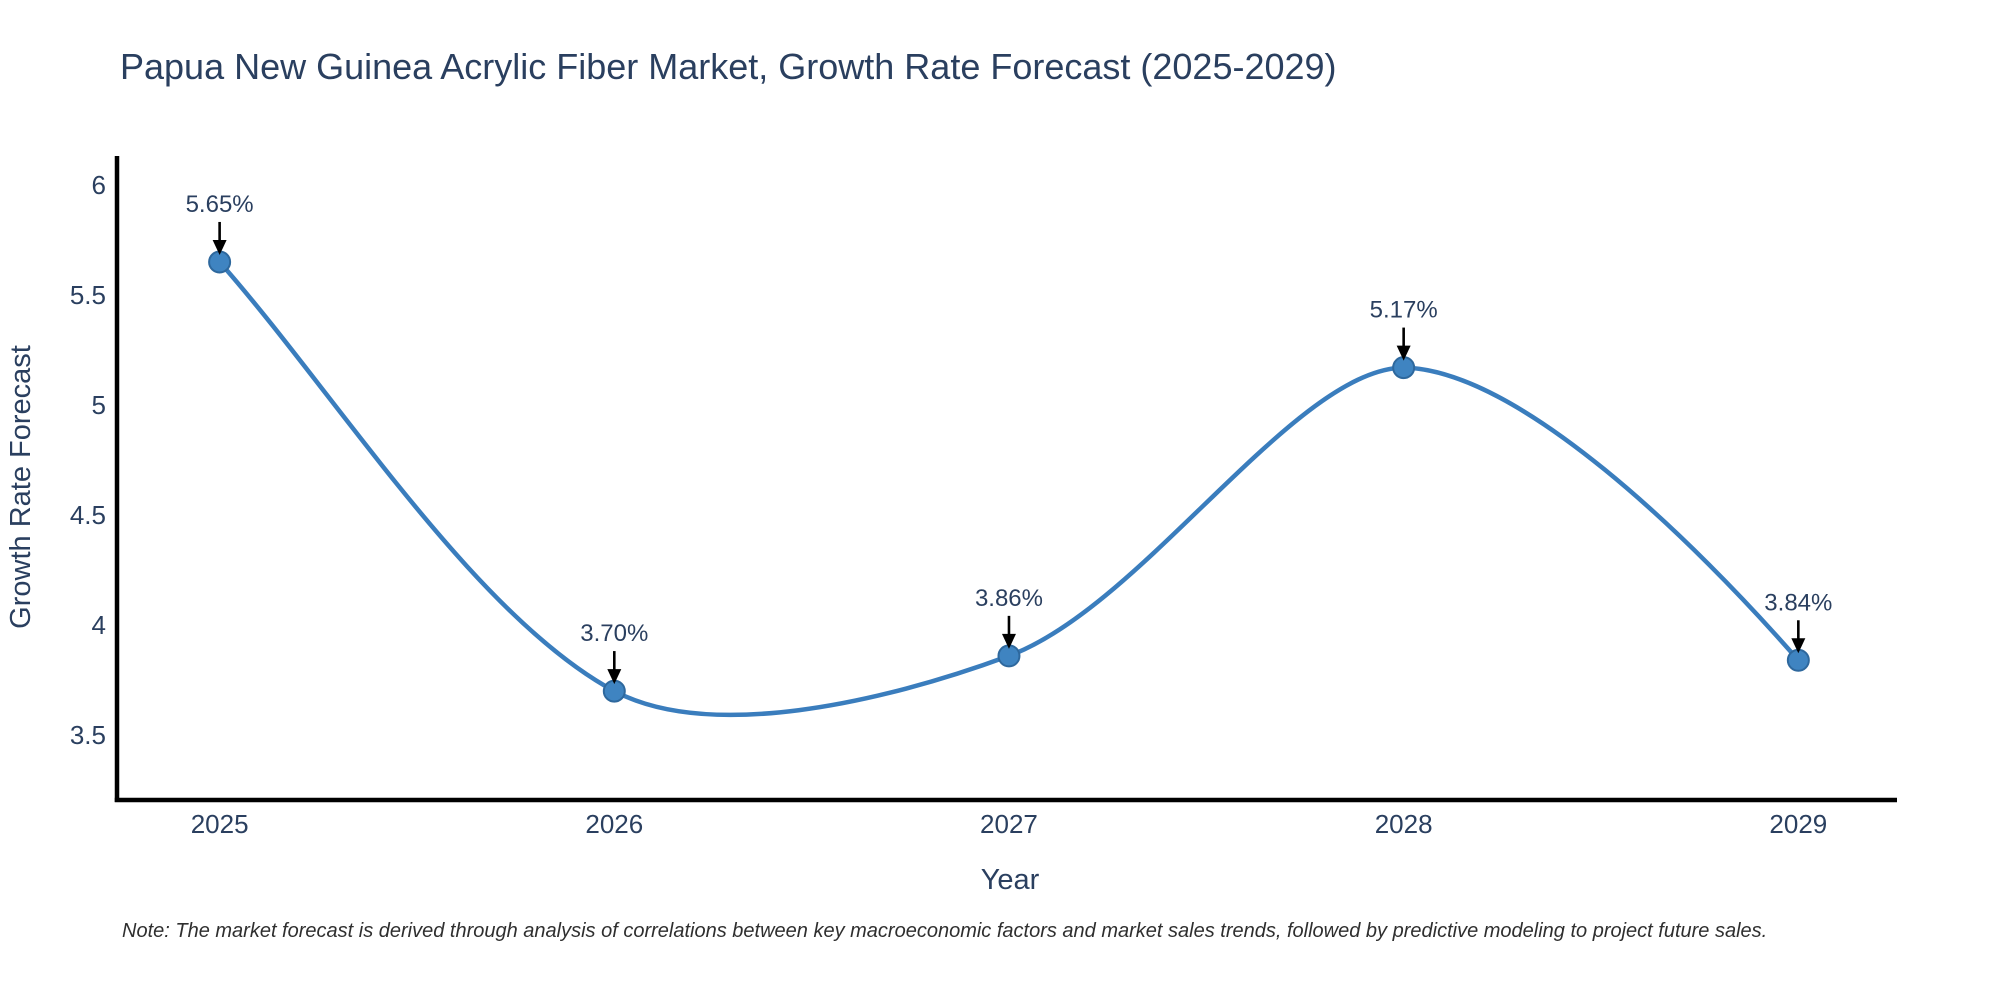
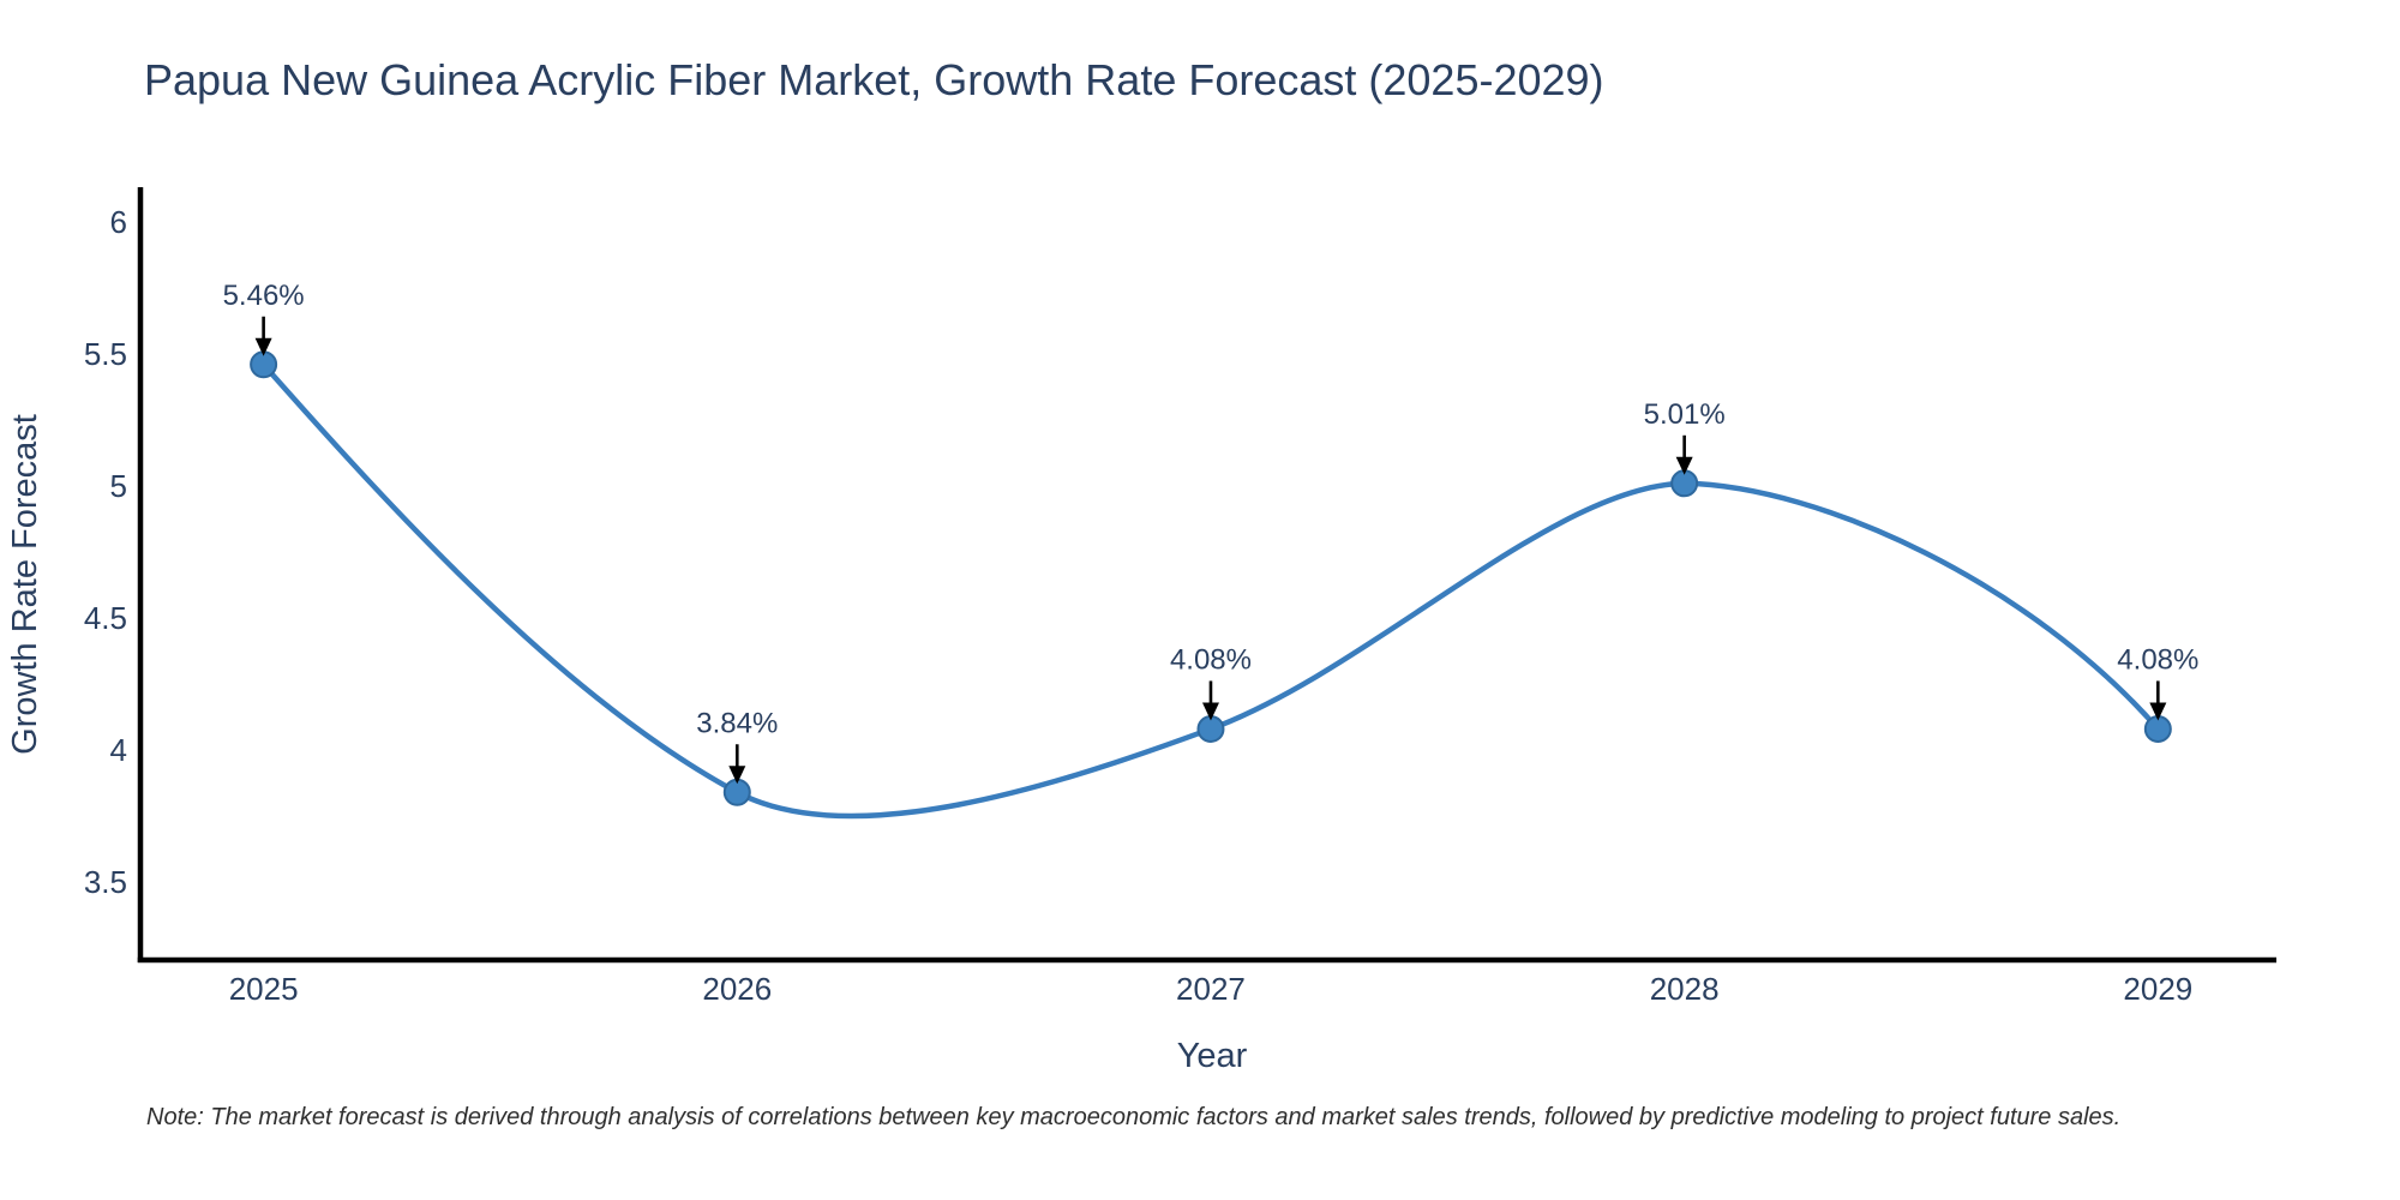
2025: 5.65% -> 5.46%
2026: 3.70% -> 3.84%
2027: 3.86% -> 4.08%
2028: 5.17% -> 5.01%
2029: 3.84% -> 4.08%
